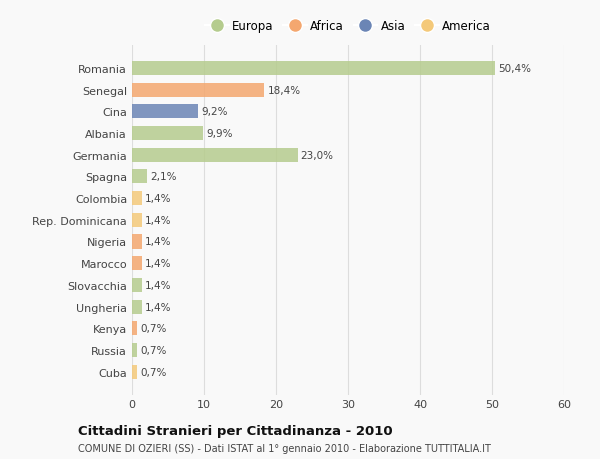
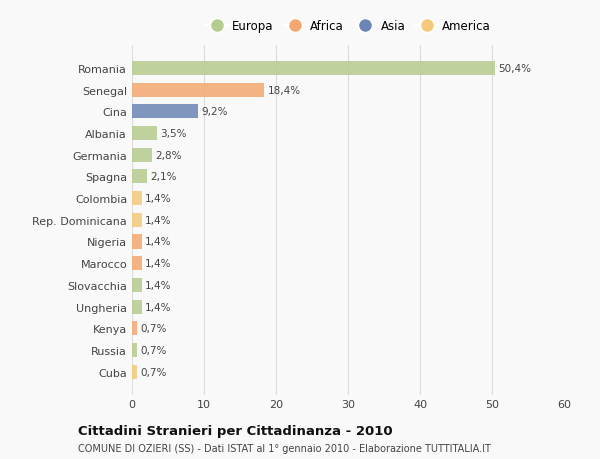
Albania: 9,9% -> 3,5%
Germania: 23,0% -> 2,8%
